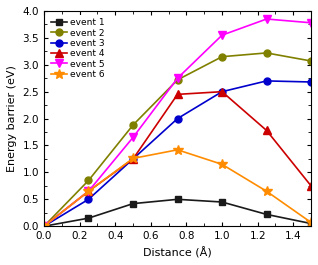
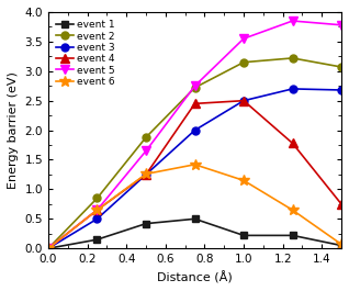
event 1/1.0: 0.45 -> 0.22
